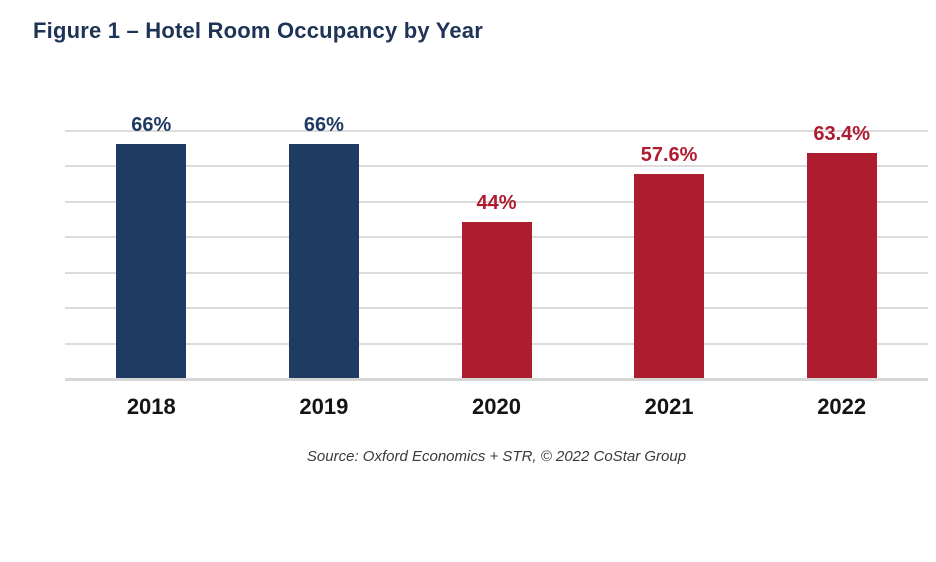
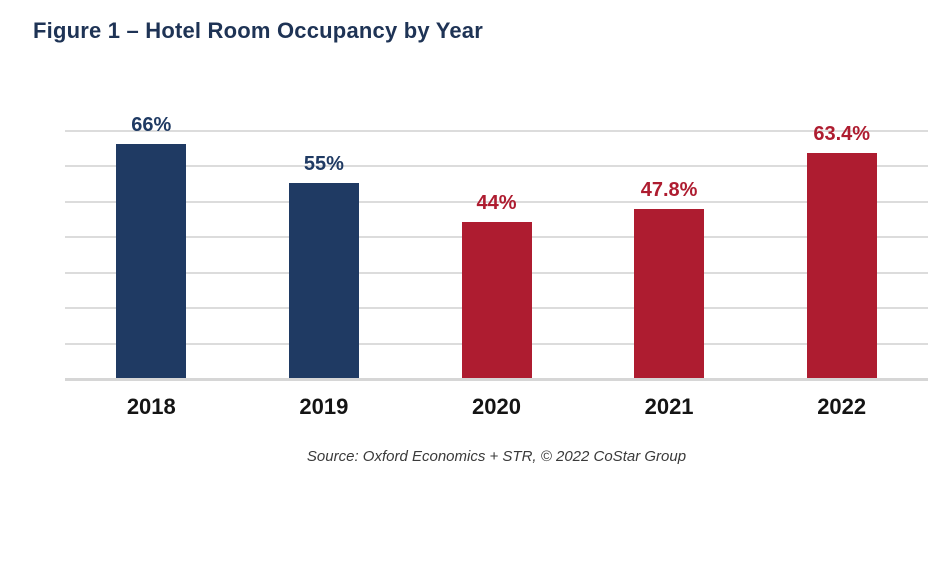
2019: 66% -> 55%
2021: 57.6% -> 47.8%
